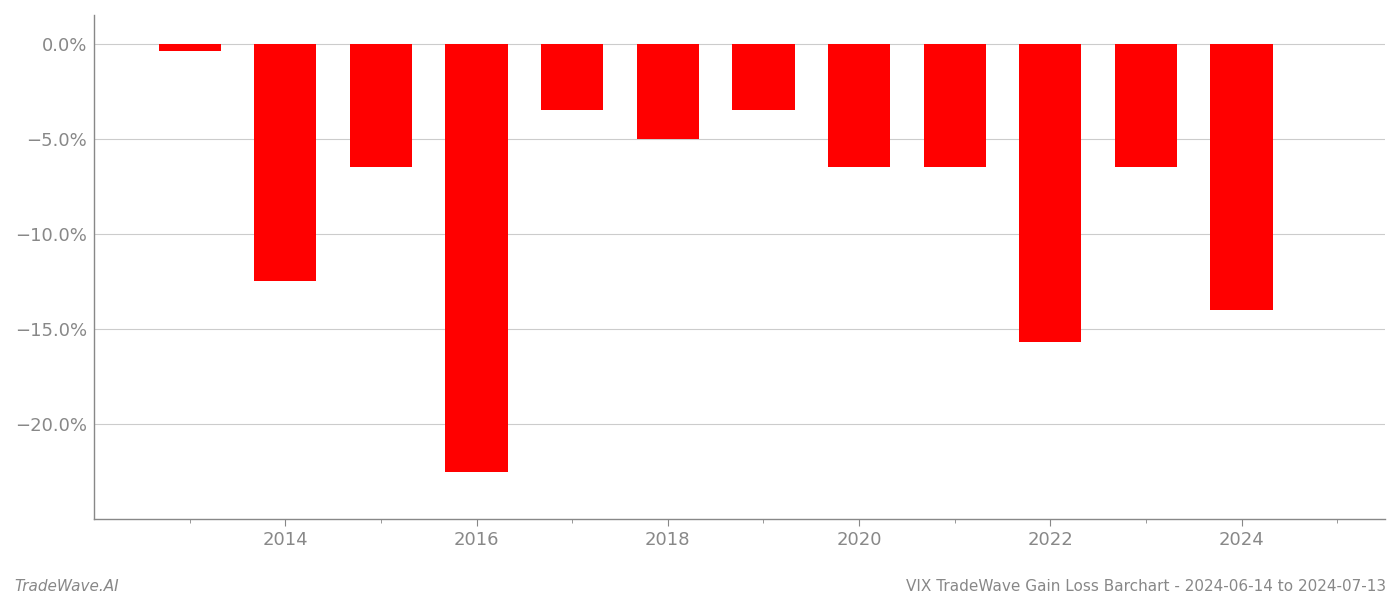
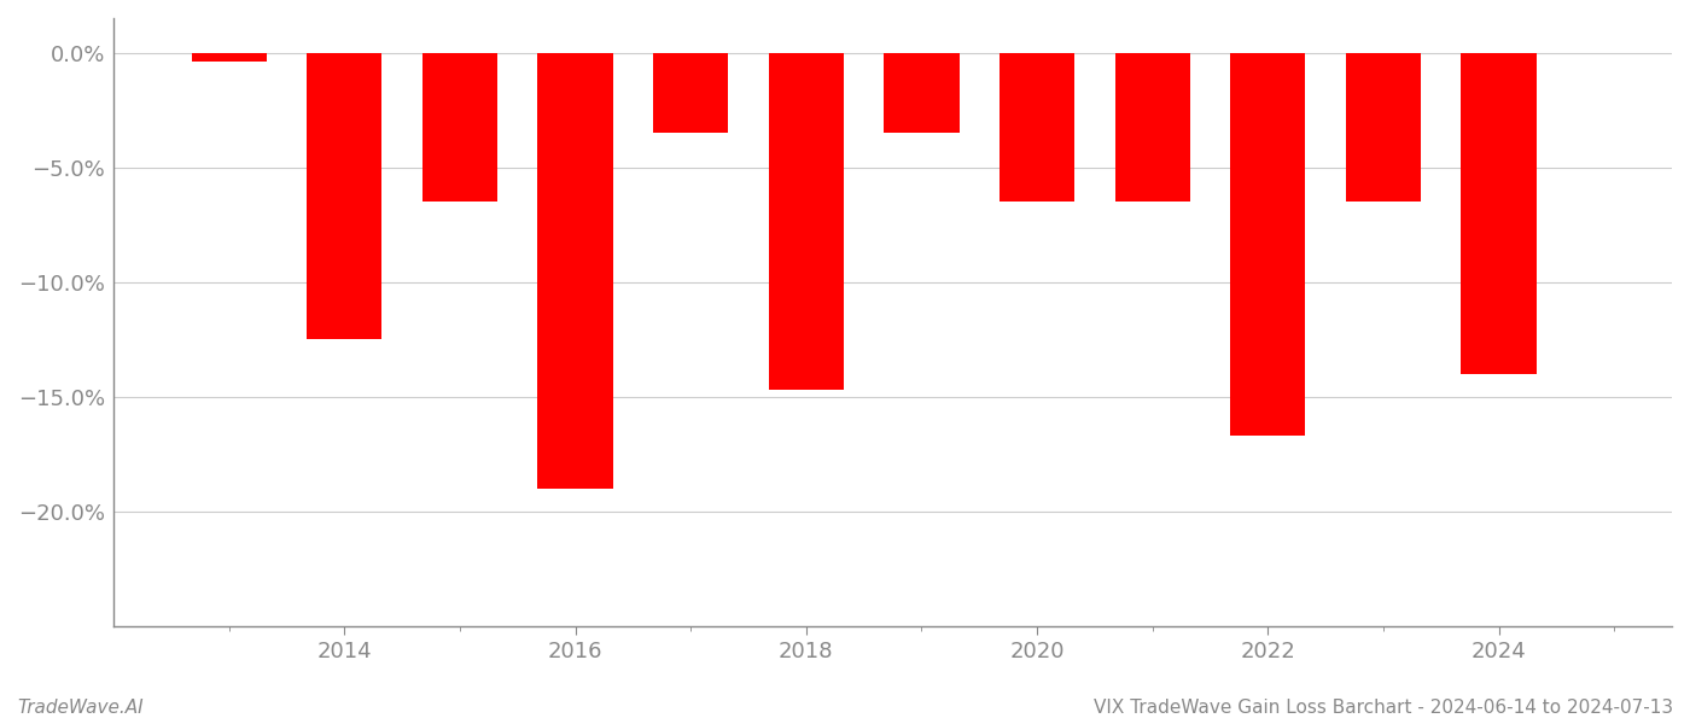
2016: -22.5% -> -19.0%
2018: -5.0% -> -14.7%
2022: -15.7% -> -16.7%
